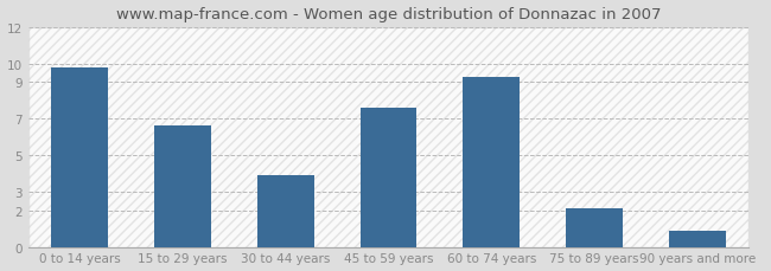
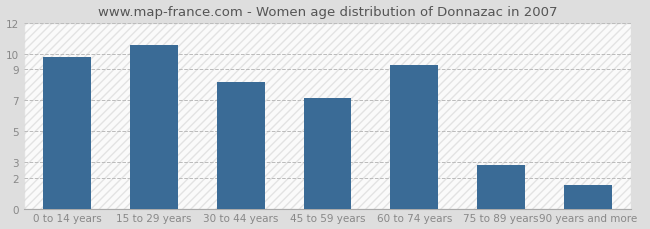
15 to 29 years: 6.6 -> 10.6
30 to 44 years: 3.9 -> 8.2
45 to 59 years: 7.6 -> 7.2
75 to 89 years: 2.1 -> 2.8
90 years and more: 0.9 -> 1.5
